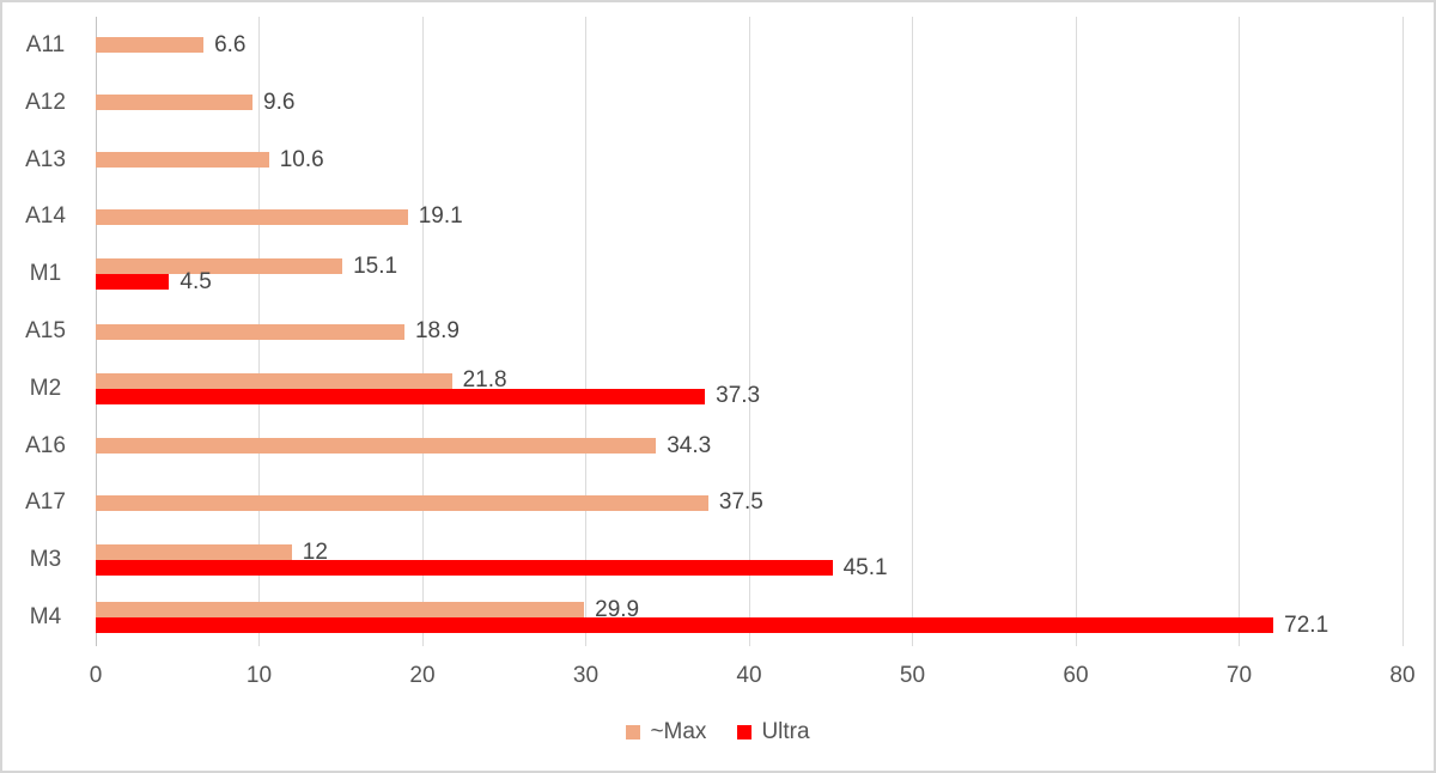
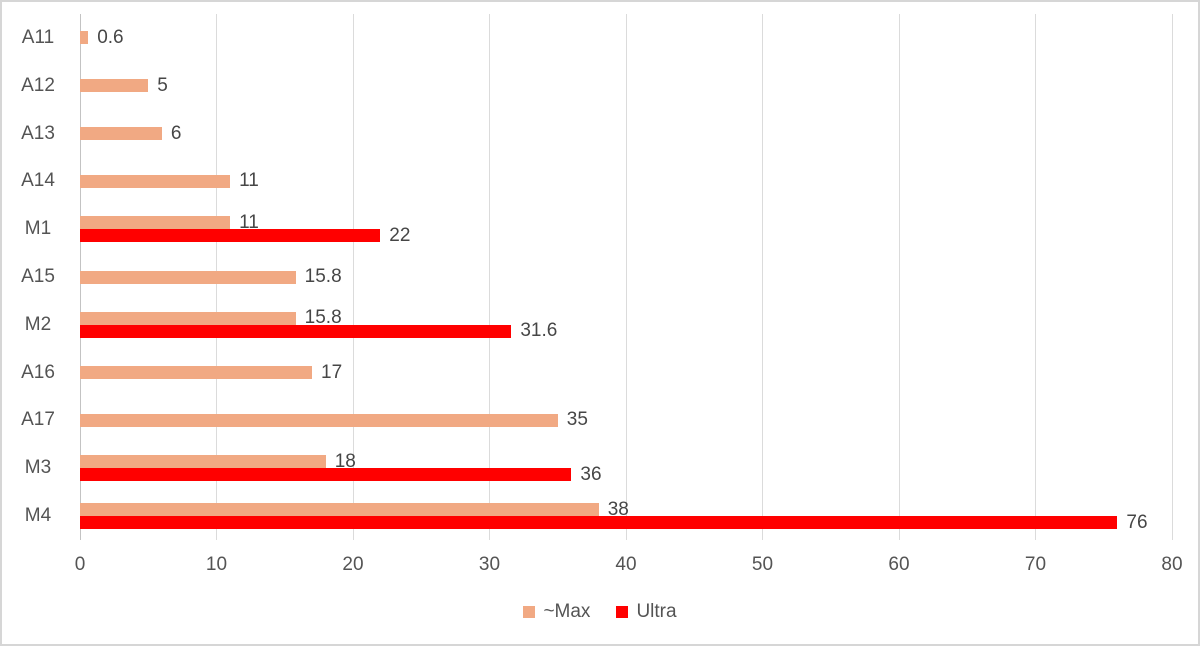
~Max/A11: 6.6 -> 0.6
~Max/A12: 9.6 -> 5
~Max/A13: 10.6 -> 6
~Max/A14: 19.1 -> 11
~Max/M1: 15.1 -> 11
Ultra/M1: 4.5 -> 22
~Max/A15: 18.9 -> 15.8
~Max/M2: 21.8 -> 15.8
Ultra/M2: 37.3 -> 31.6
~Max/A16: 34.3 -> 17
~Max/A17: 37.5 -> 35
~Max/M3: 12 -> 18
Ultra/M3: 45.1 -> 36
~Max/M4: 29.9 -> 38
Ultra/M4: 72.1 -> 76
